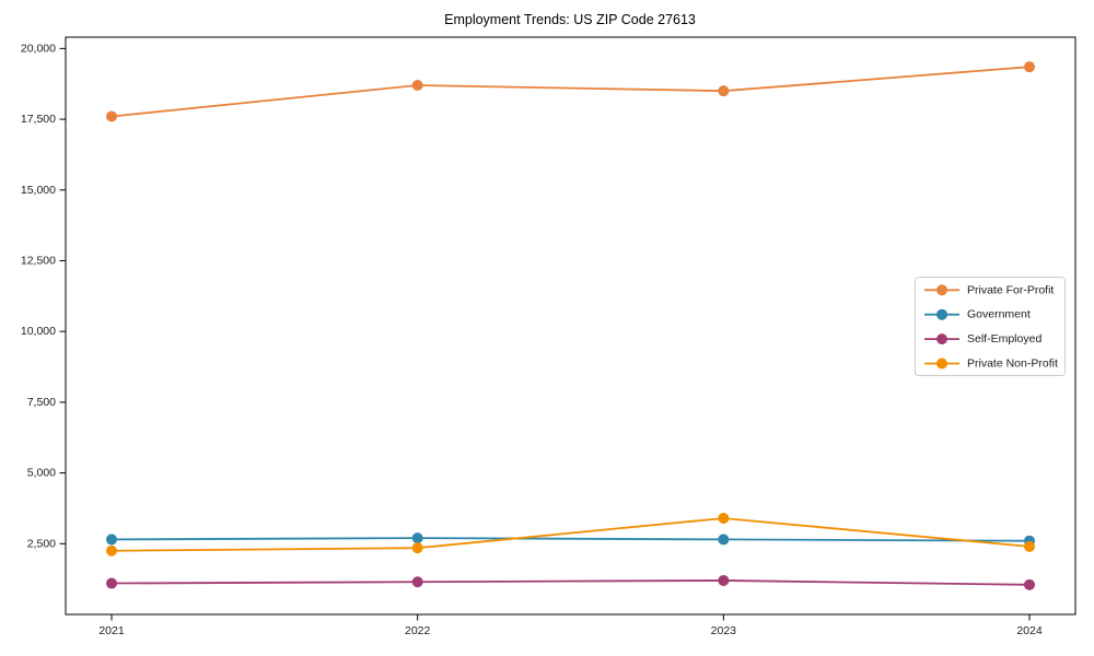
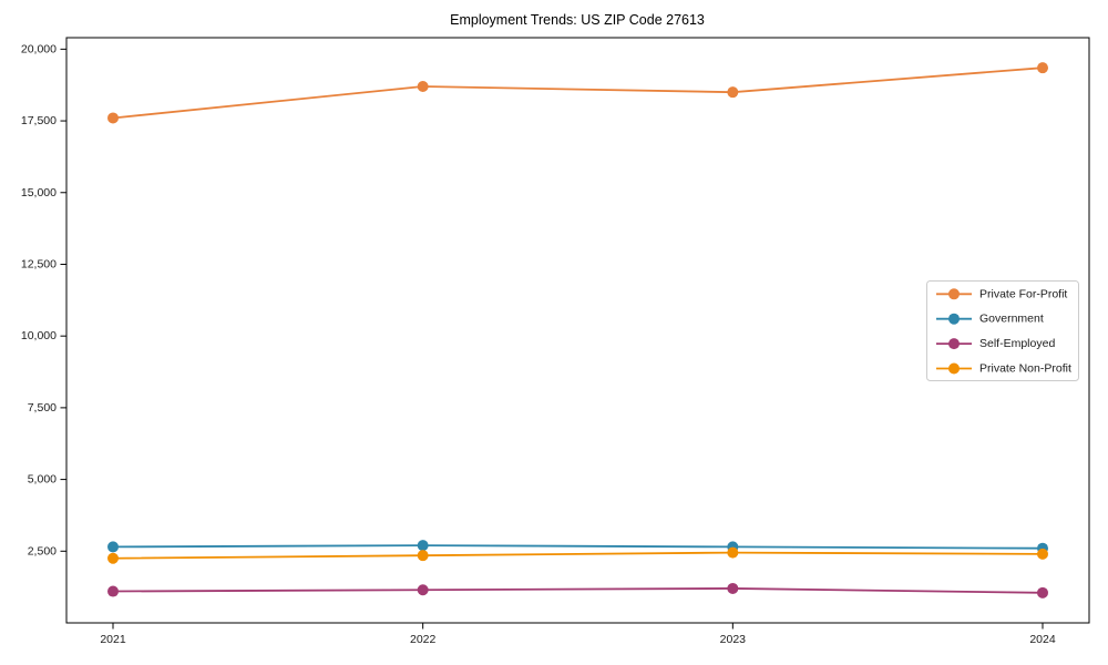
Private Non-Profit/2023: 3400 -> 2400
